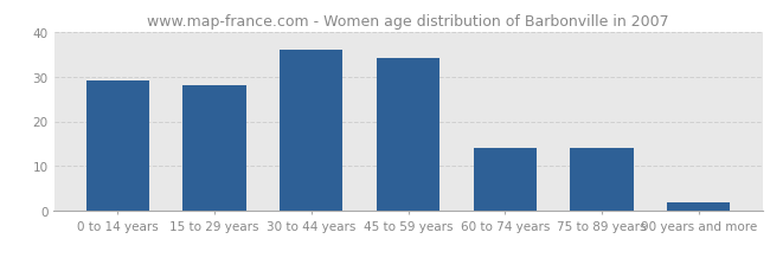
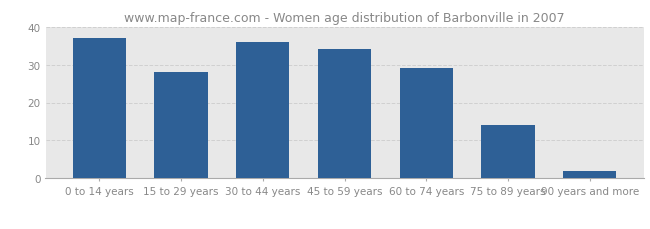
0 to 14 years: 29 -> 37
60 to 74 years: 14 -> 29
